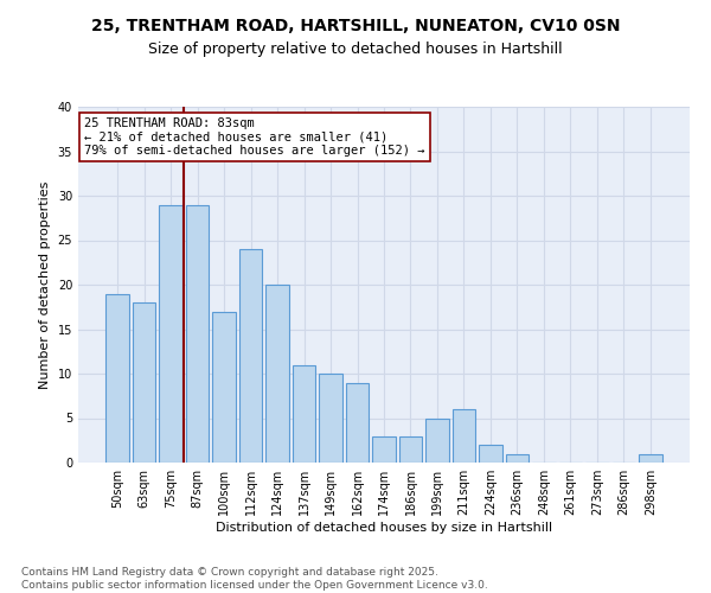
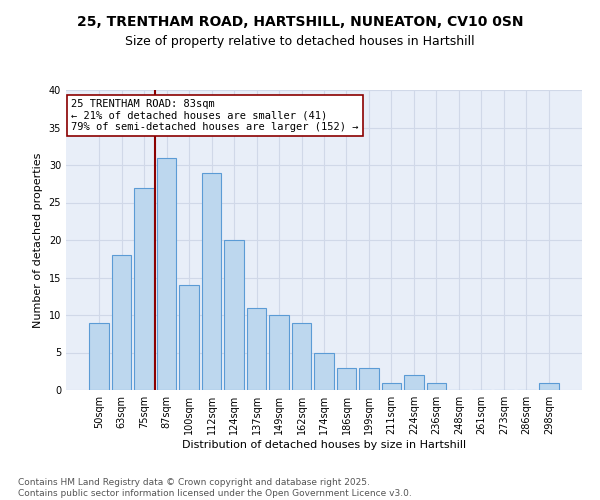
50sqm: 19 -> 9
75sqm: 29 -> 27
87sqm: 29 -> 31
100sqm: 17 -> 14
112sqm: 24 -> 29
174sqm: 3 -> 5
199sqm: 5 -> 3
211sqm: 6 -> 1
